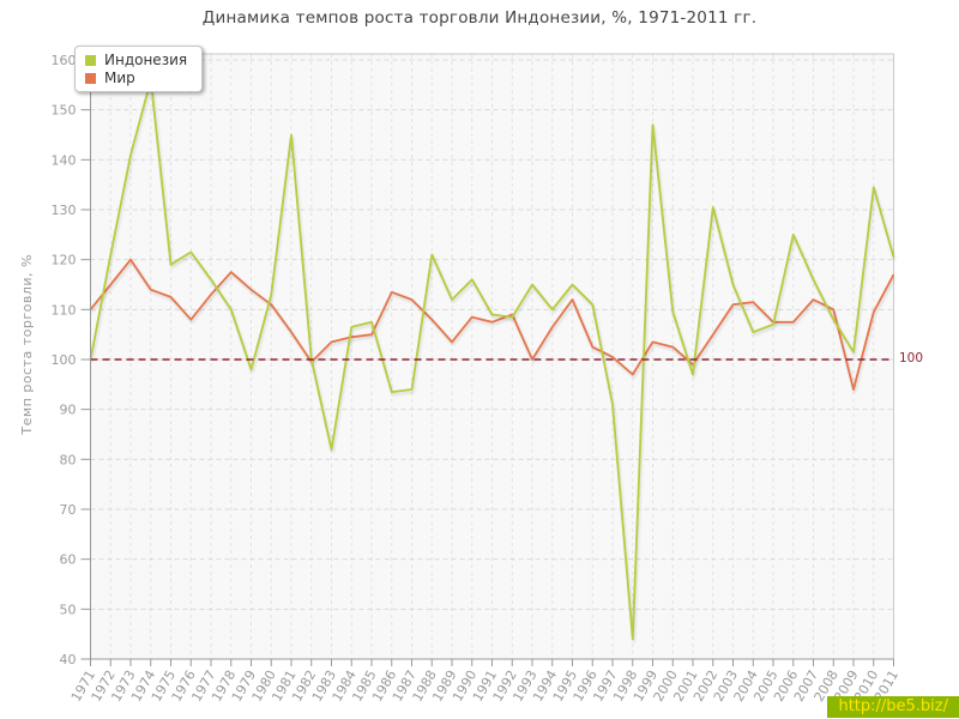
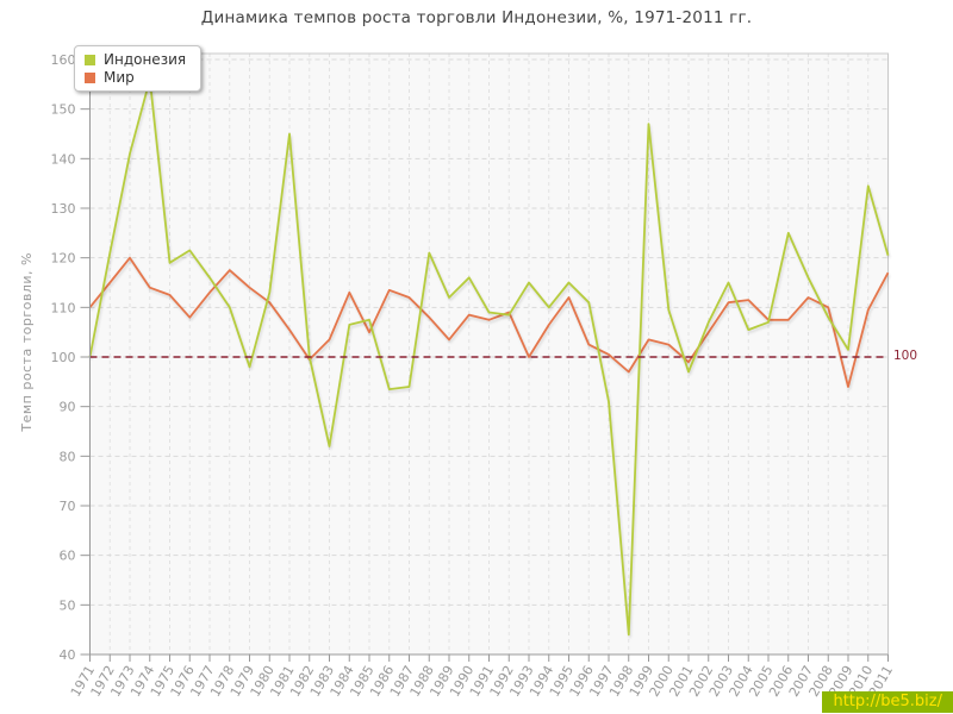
Мир/1984: 104 -> 113
Индонезия/2002: 130 -> 107
